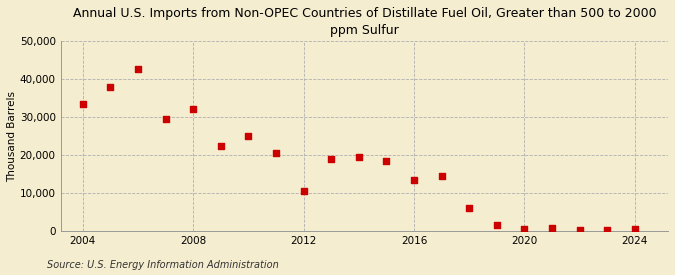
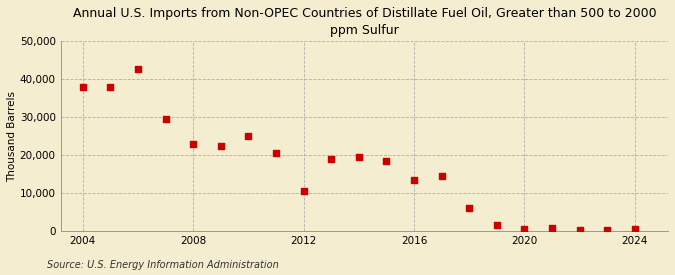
2004: 33,500 -> 38,000
2008: 32,000 -> 23,000
